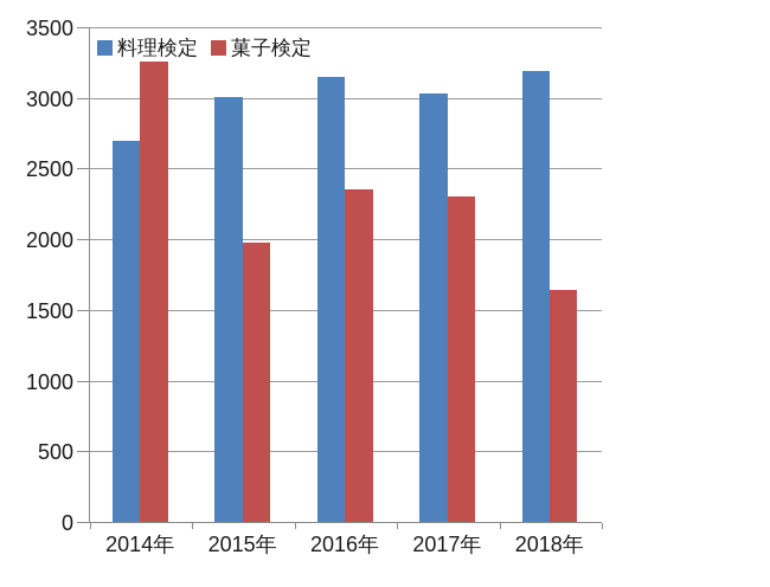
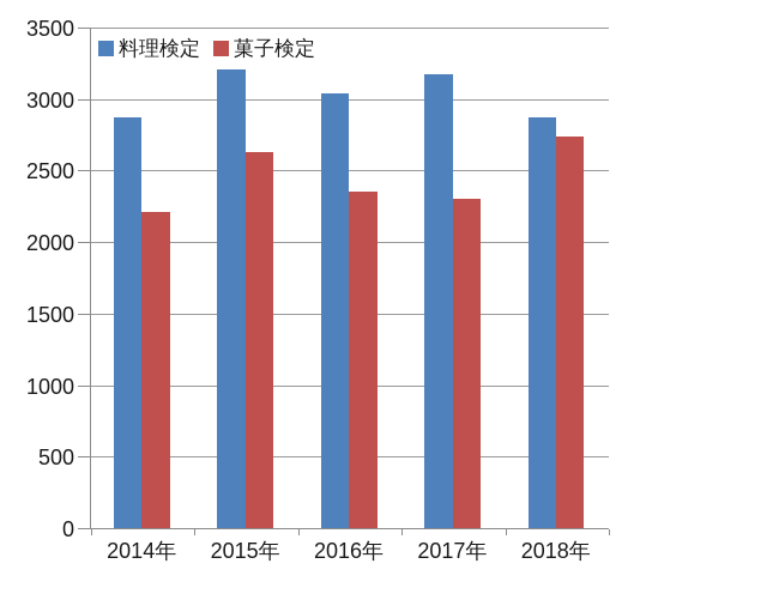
料理検定/2014年: 2700 -> 2870
菓子検定/2014年: 3260 -> 2210
料理検定/2015年: 3010 -> 3210
菓子検定/2015年: 1980 -> 2630
料理検定/2016年: 3150 -> 3040
料理検定/2017年: 3030 -> 3170
料理検定/2018年: 3190 -> 2870
菓子検定/2018年: 1640 -> 2740
